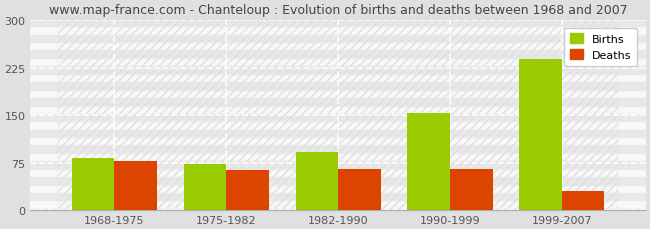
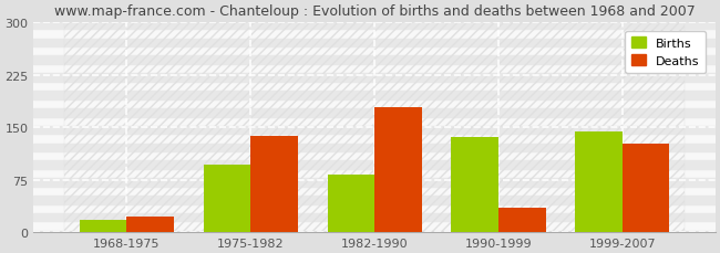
Births/1968-1975: 82 -> 18
Deaths/1968-1975: 78 -> 22
Births/1975-1982: 72 -> 96
Deaths/1975-1982: 63 -> 138
Births/1982-1990: 92 -> 82
Deaths/1982-1990: 65 -> 178
Births/1990-1999: 153 -> 136
Deaths/1990-1999: 65 -> 34
Births/1999-2007: 238 -> 144
Deaths/1999-2007: 30 -> 126
